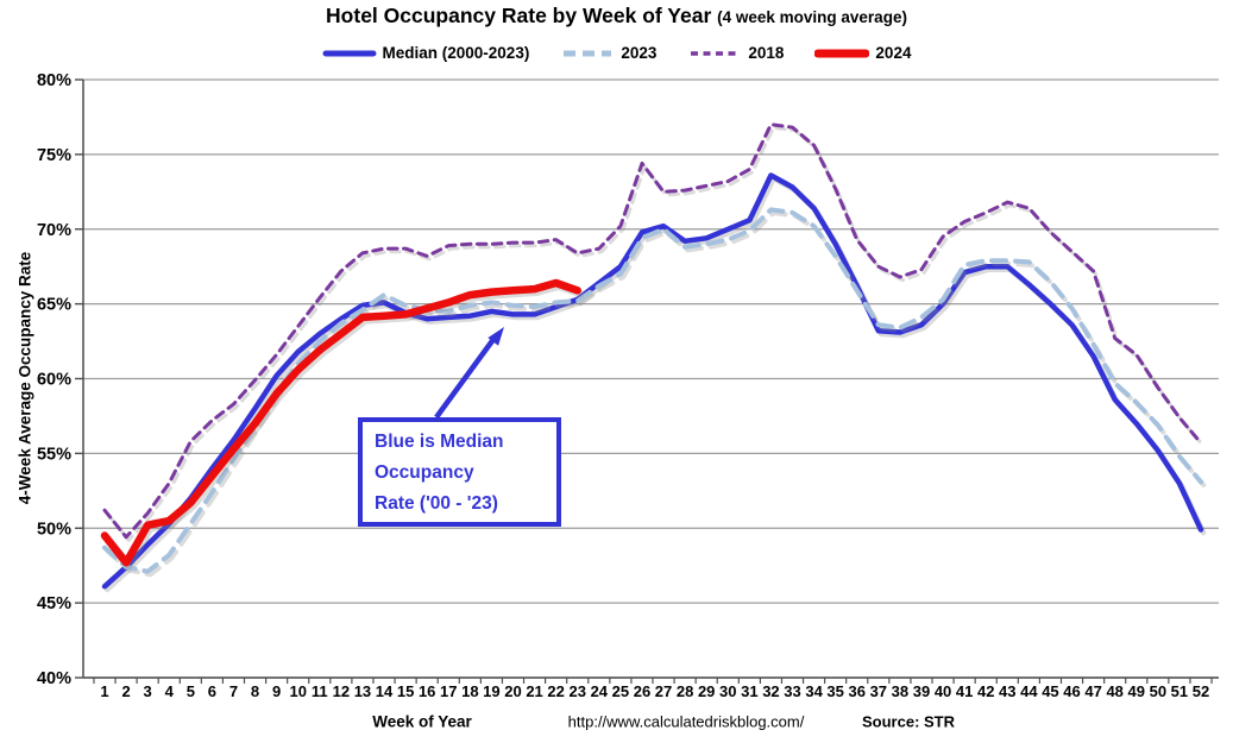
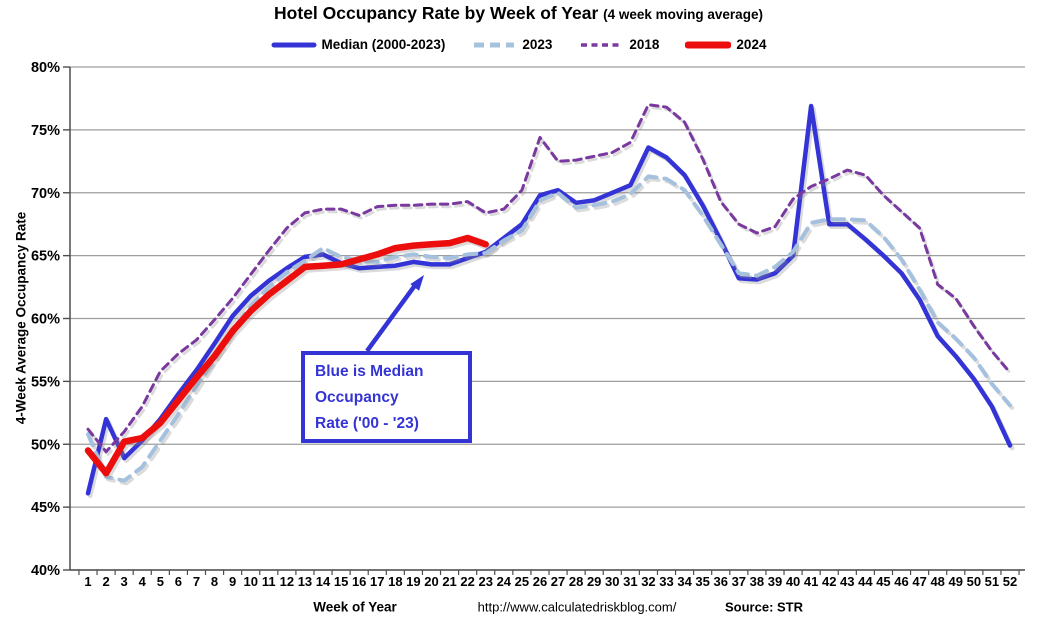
2023/1: 48.7% -> 50.8%
Median (2000-2023)/2: 47.4% -> 52.0%
Median (2000-2023)/41: 67.1% -> 76.9%
